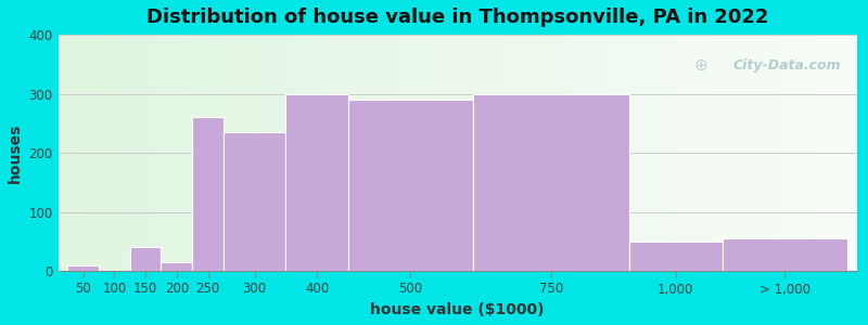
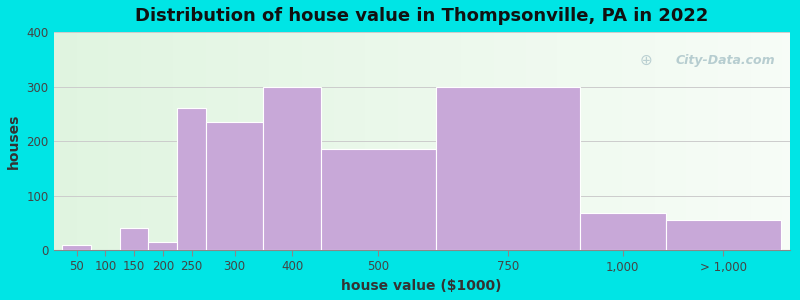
500: 290 -> 186
1,000: 50 -> 68
